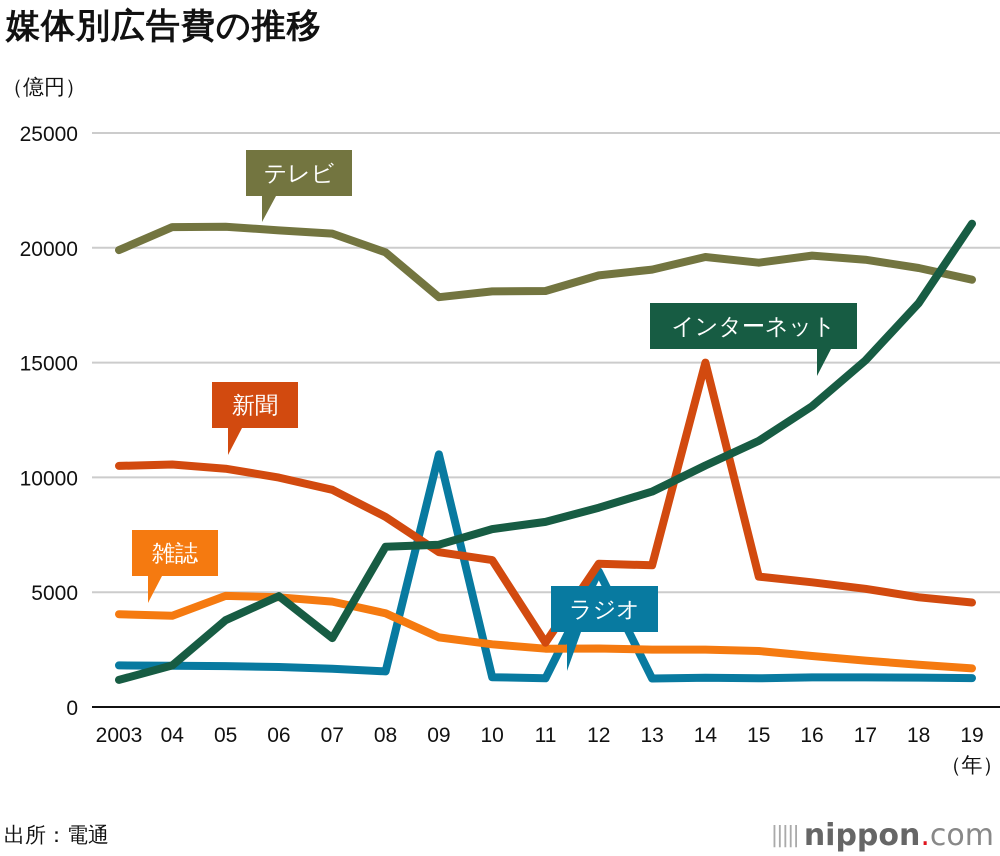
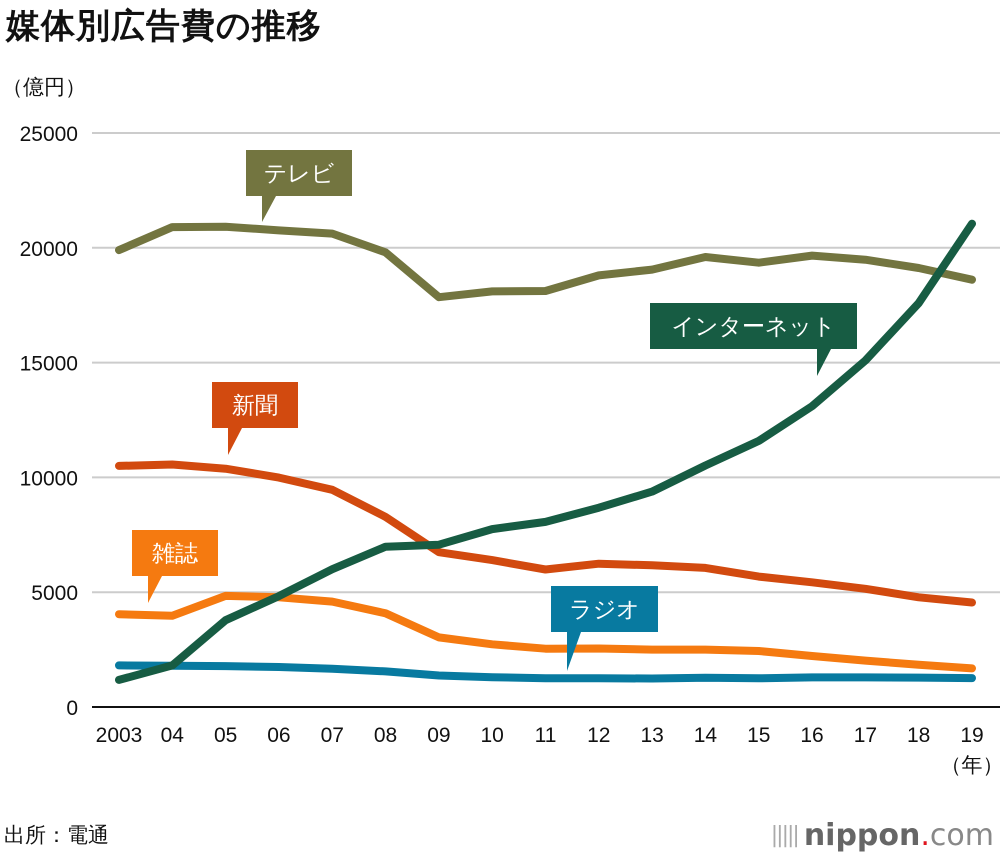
インターネット/07: 3000 -> 6000
ラジオ/09: 11000 -> 1400
新聞/11: 2800 -> 6000
ラジオ/12: 5900 -> 1200
新聞/14: 15000 -> 6100
